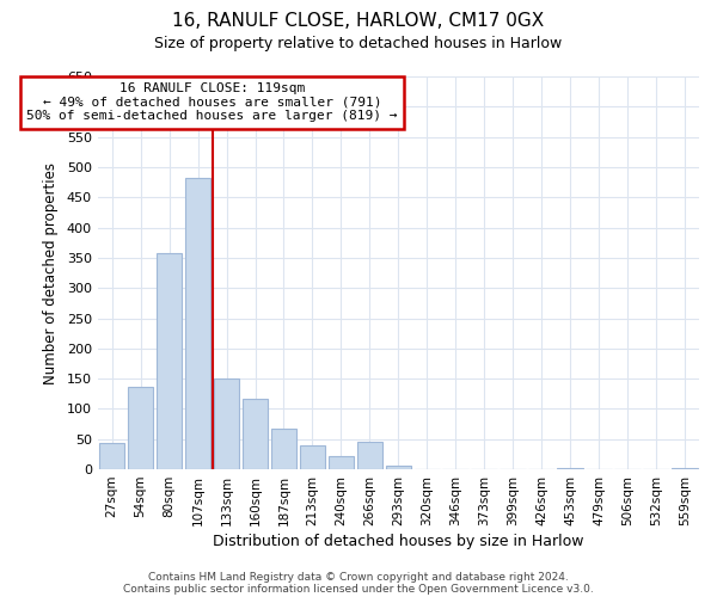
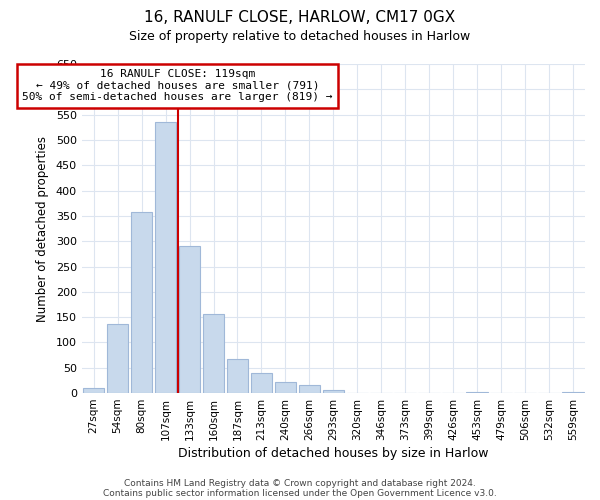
27sqm: 44 -> 10
107sqm: 482 -> 535
133sqm: 150 -> 290
160sqm: 116 -> 157
266sqm: 46 -> 15
